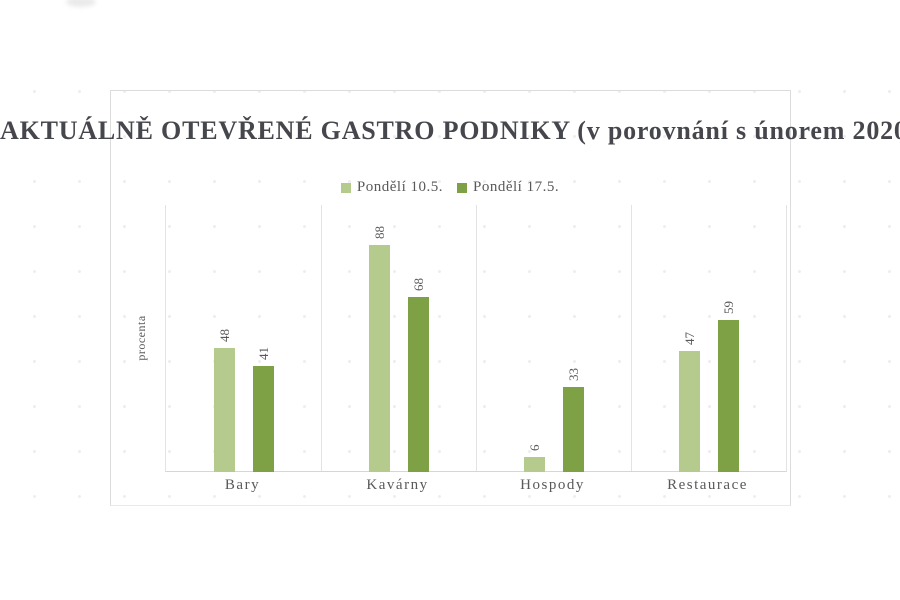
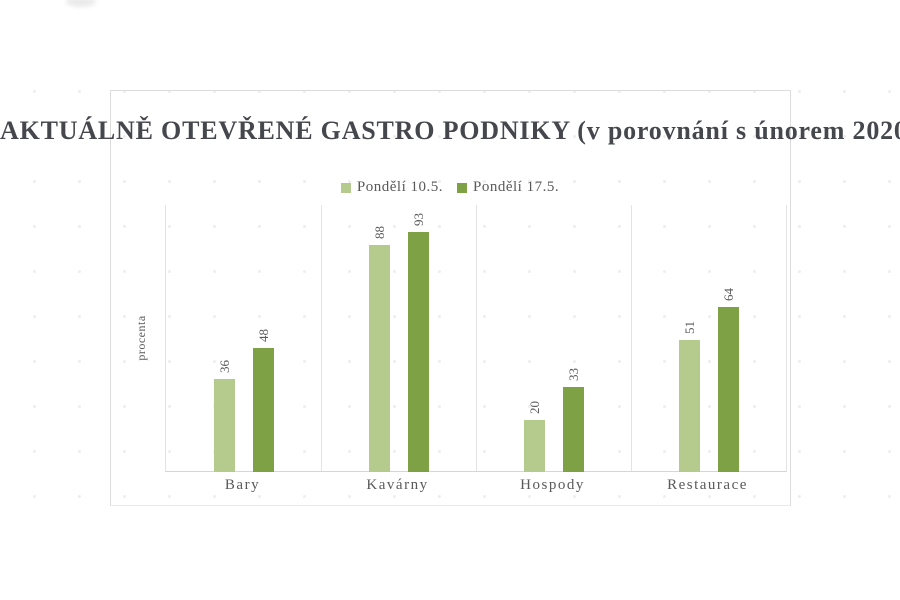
Pondělí 10.5./Bary: 48 -> 36
Pondělí 17.5./Bary: 41 -> 48
Pondělí 17.5./Kavárny: 68 -> 93
Pondělí 10.5./Hospody: 6 -> 20
Pondělí 10.5./Restaurace: 47 -> 51
Pondělí 17.5./Restaurace: 59 -> 64
